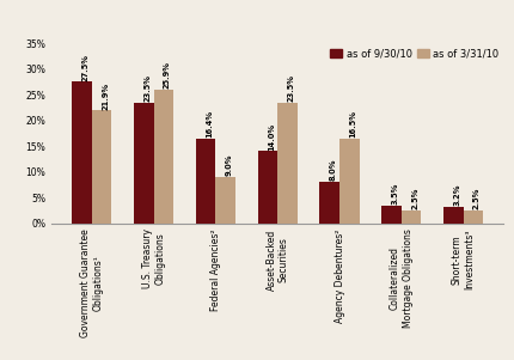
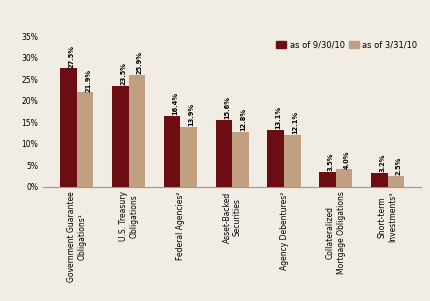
as of 3/31/10/Federal Agencies²: 9.0% -> 13.9%
as of 9/30/10/Asset-Backed Securities: 14.0% -> 15.6%
as of 3/31/10/Asset-Backed Securities: 23.5% -> 12.8%
as of 9/30/10/Agency Debentures²: 8.0% -> 13.1%
as of 3/31/10/Agency Debentures²: 16.5% -> 12.1%
as of 3/31/10/Collateralized Mortgage Obligations: 2.5% -> 4.0%
